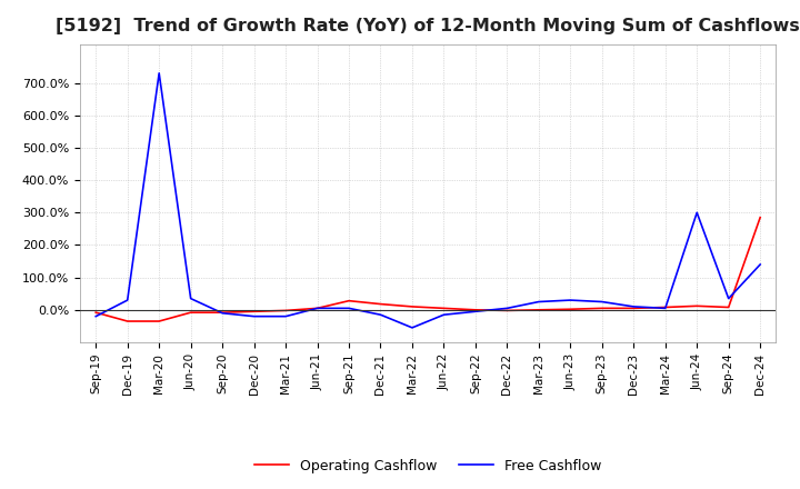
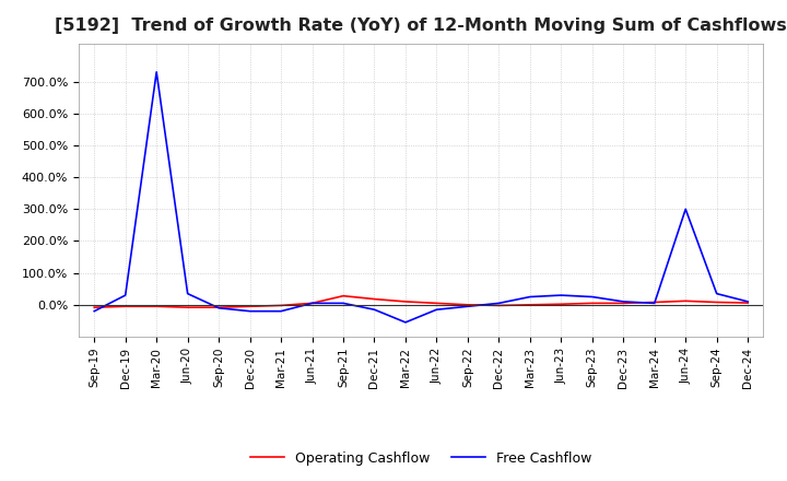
Operating Cashflow/Dec-19: -35% -> -5%
Operating Cashflow/Mar-20: -35% -> -5%
Operating Cashflow/Dec-24: 285% -> 6%
Free Cashflow/Dec-24: 140% -> 10%
